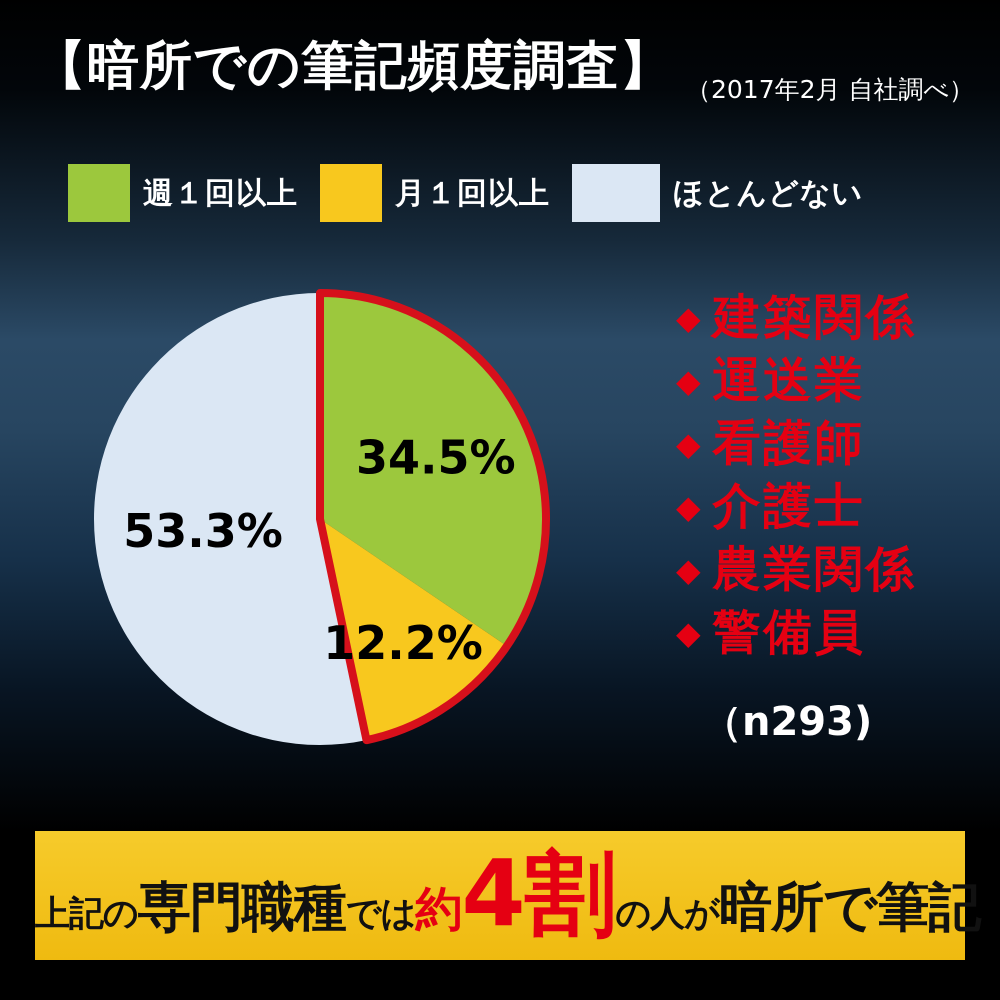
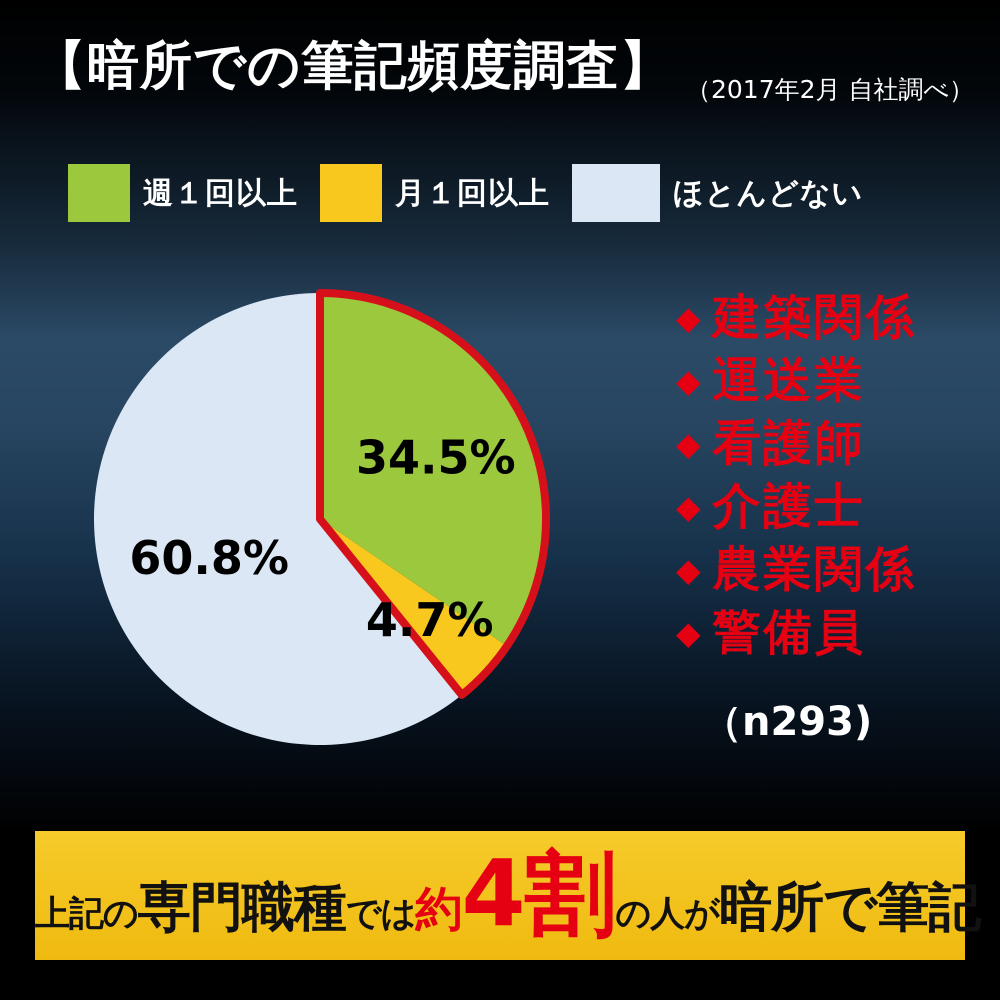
月１回以上: 12.2% -> 4.7%
ほとんどない: 53.3% -> 60.8%
